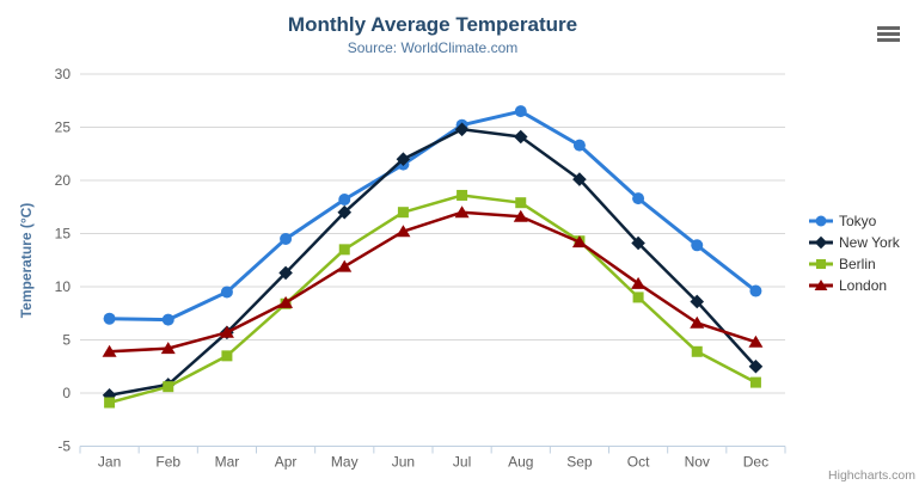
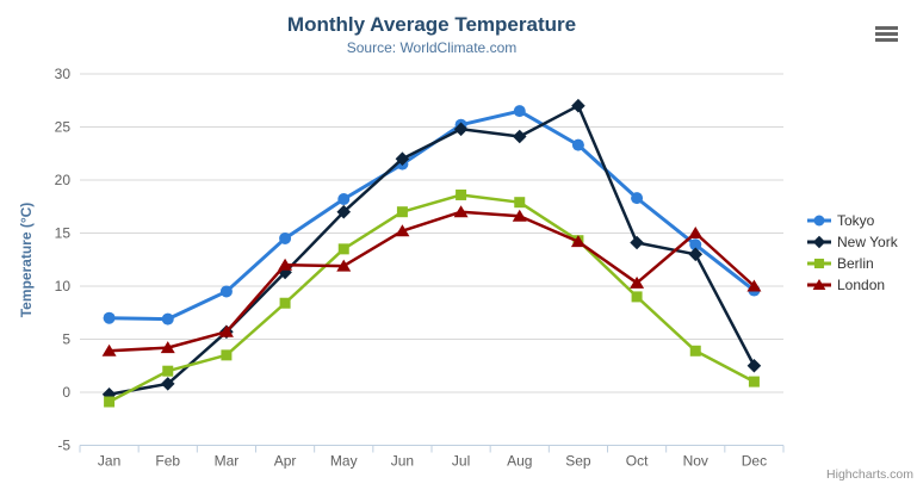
Berlin/Feb: 1 -> 2
London/Apr: 8 -> 12
New York/Sep: 20 -> 27
New York/Nov: 9 -> 13
London/Nov: 7 -> 15
London/Dec: 5 -> 10
